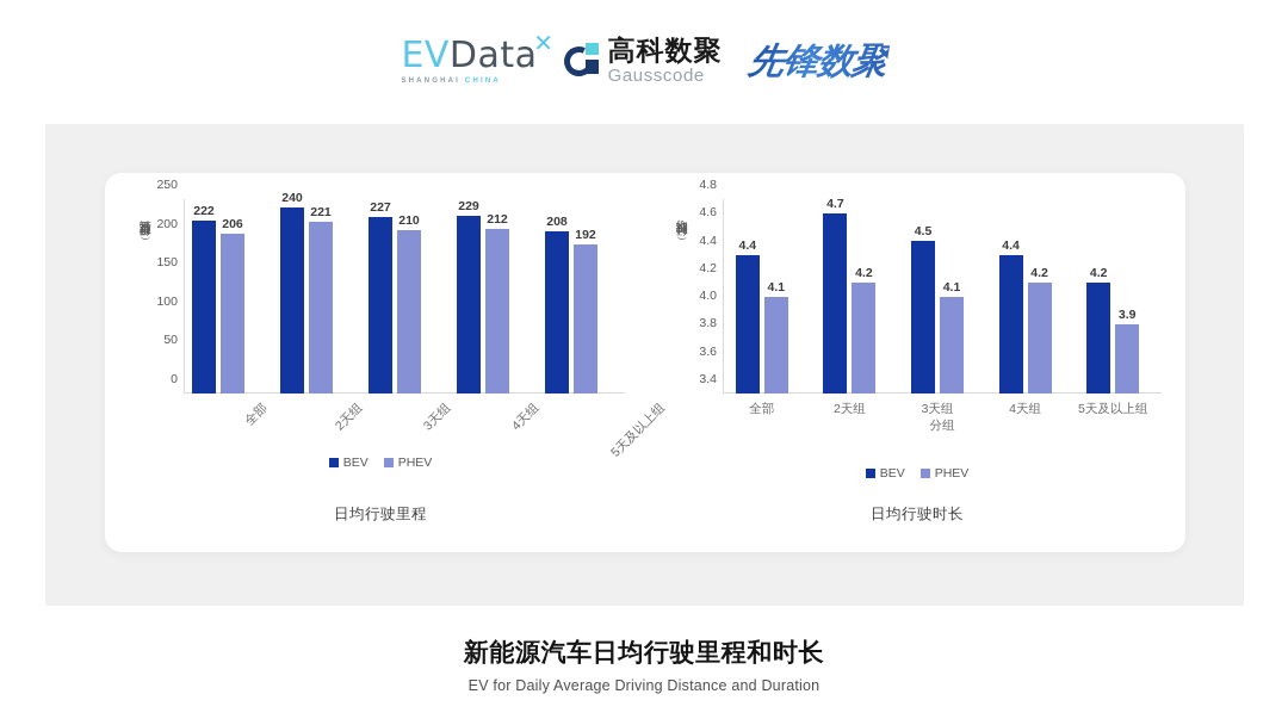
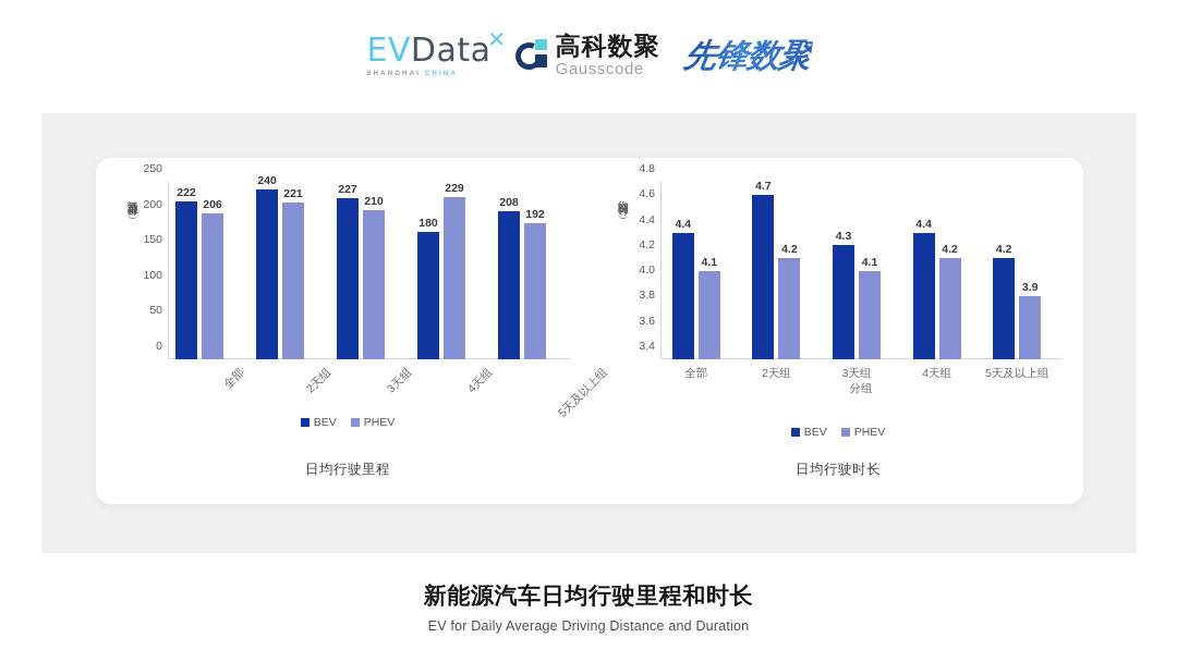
日均行驶里程/BEV/4天组: 229 -> 180
日均行驶里程/PHEV/4天组: 212 -> 229
日均行驶时长/BEV/3天组: 4.5 -> 4.3
